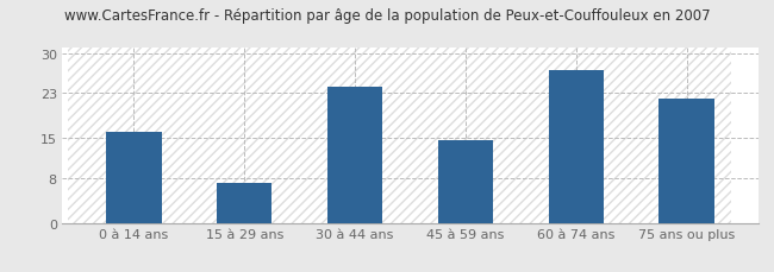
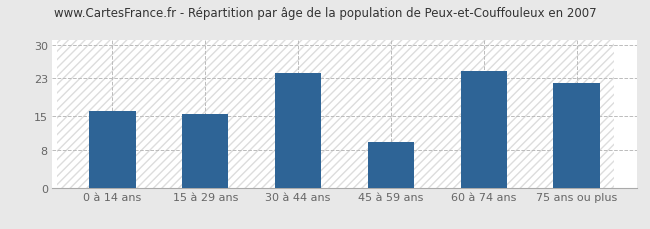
15 à 29 ans: 7.0 -> 15.5
45 à 59 ans: 14.6 -> 9.5
60 à 74 ans: 27.0 -> 24.5
